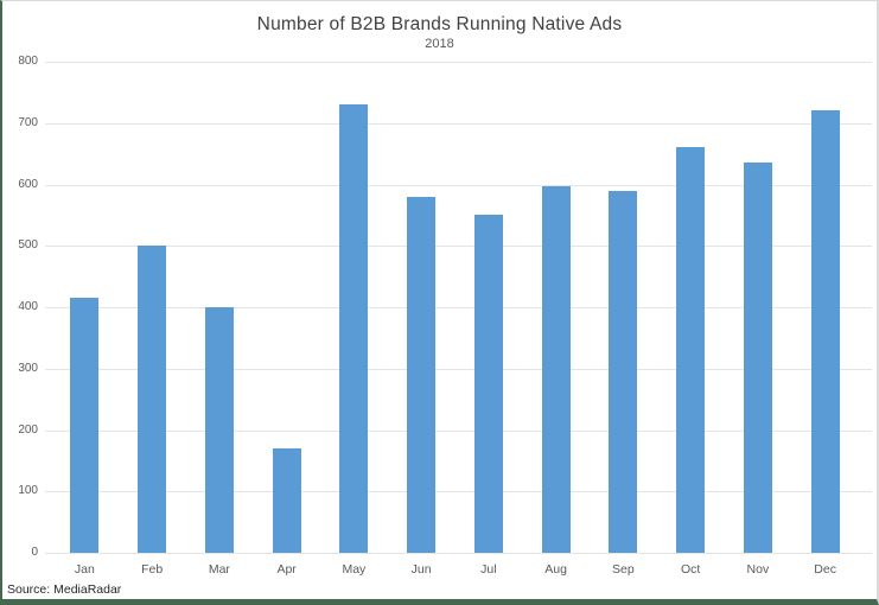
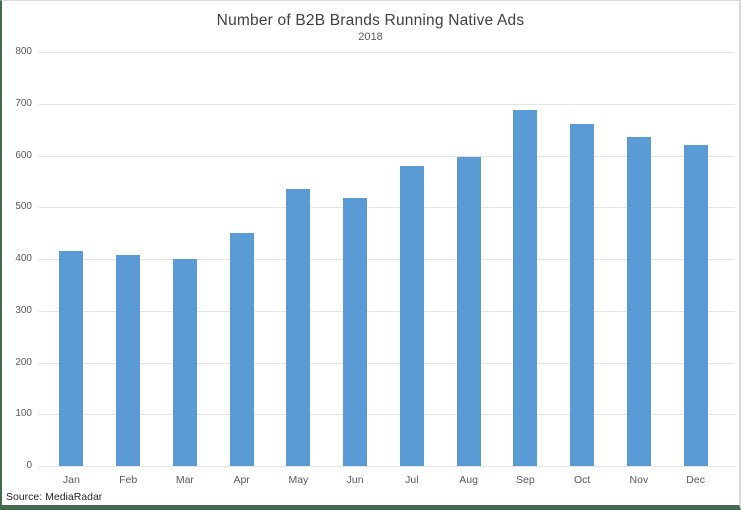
Feb: 500 -> 410
Apr: 170 -> 450
May: 730 -> 540
Jun: 580 -> 520
Jul: 550 -> 580
Sep: 590 -> 690
Dec: 720 -> 620
